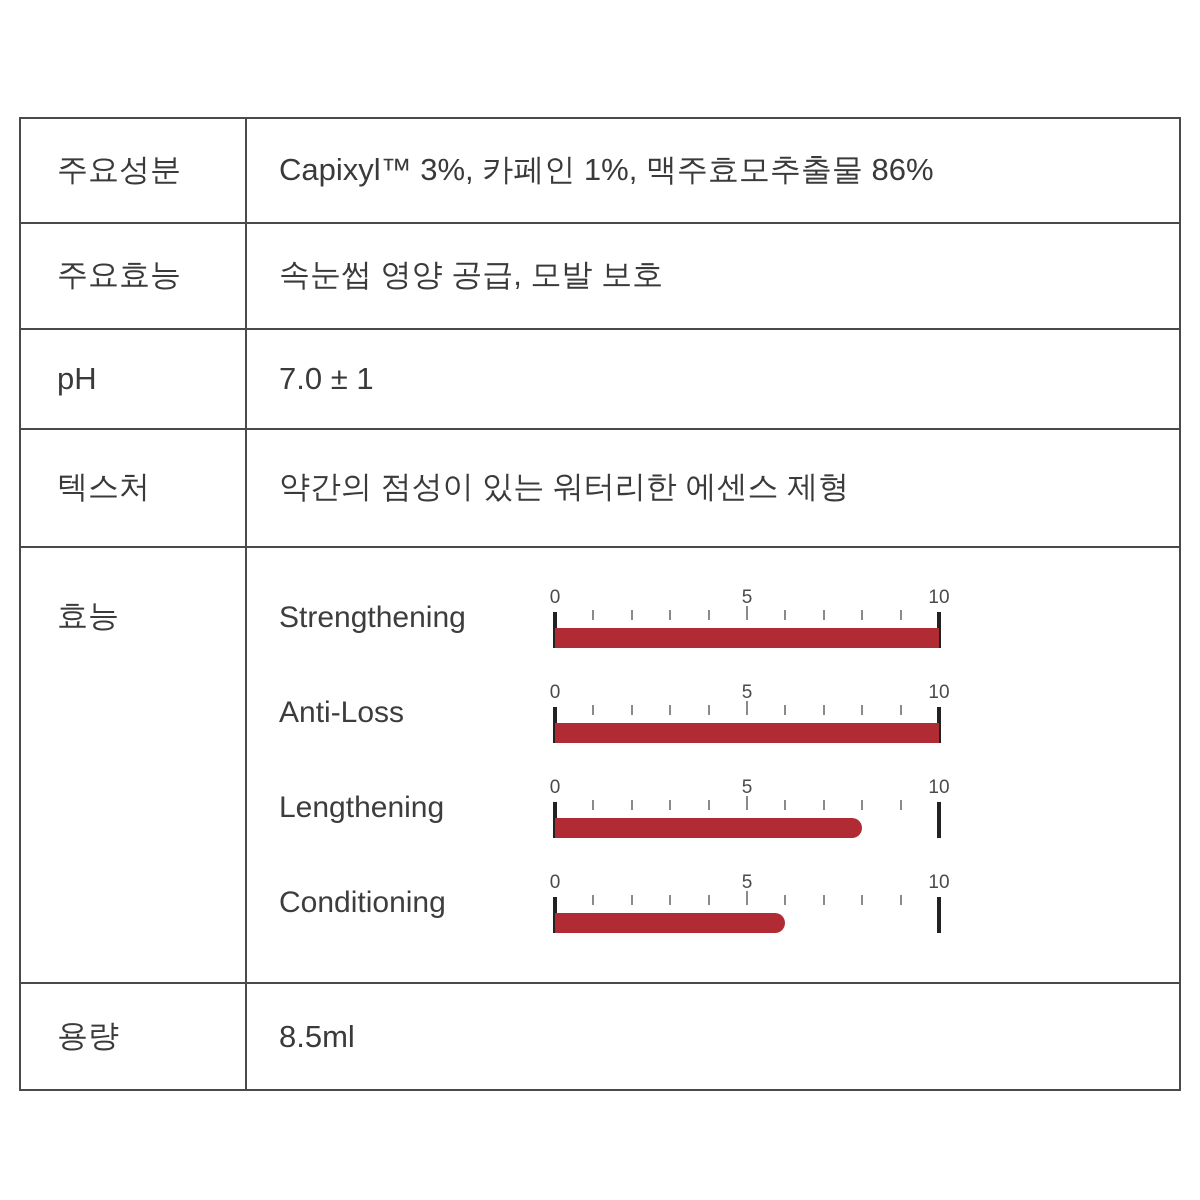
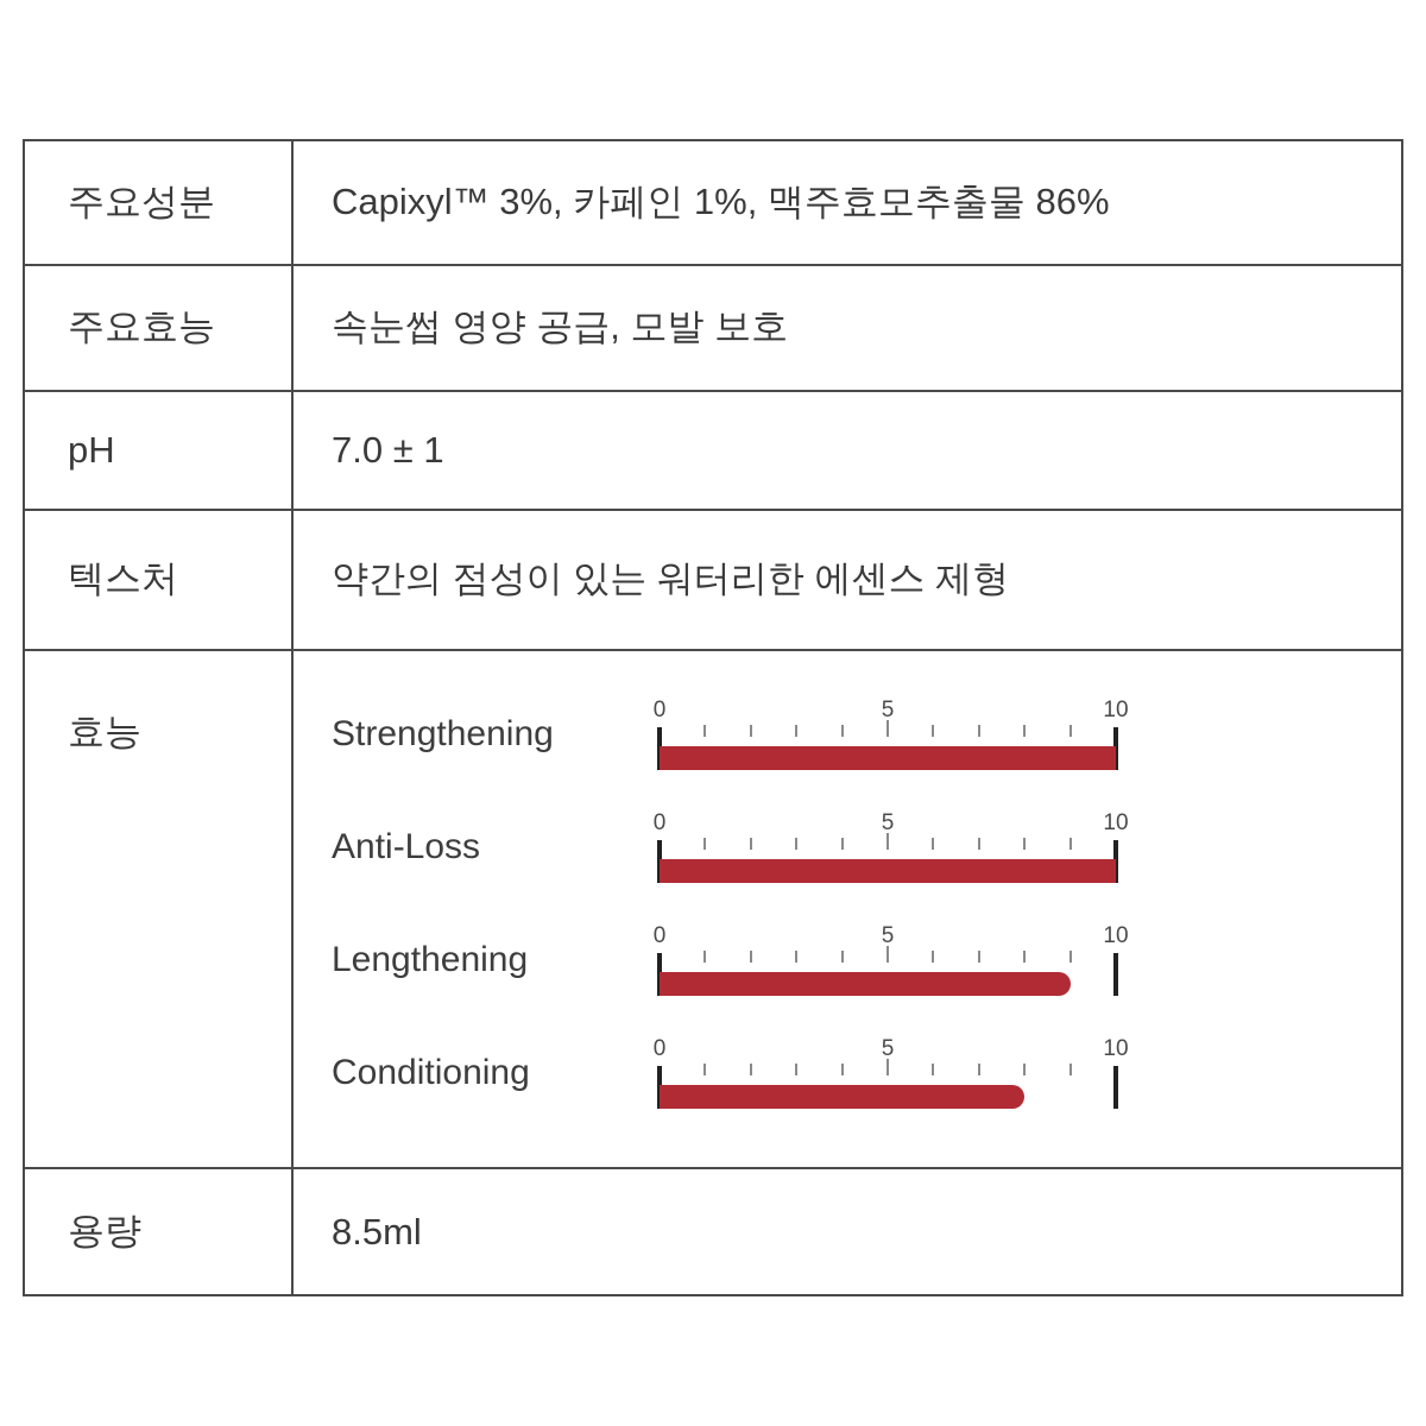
Lengthening: 8 -> 9
Conditioning: 6 -> 8
